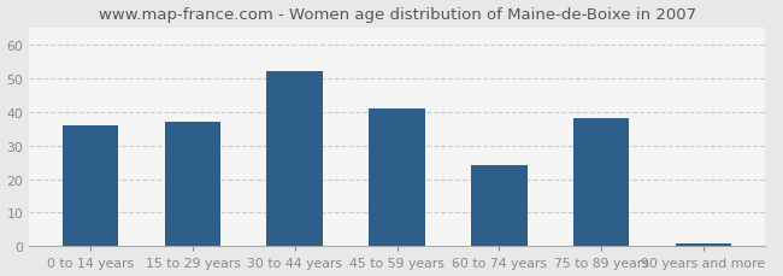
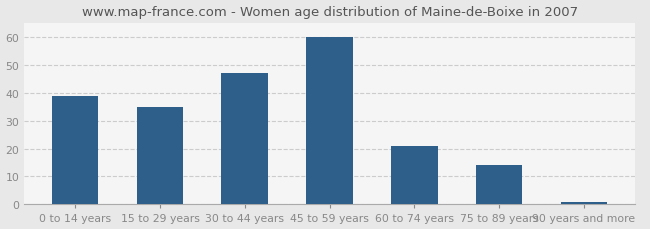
0 to 14 years: 36 -> 39
15 to 29 years: 37 -> 35
30 to 44 years: 52 -> 47
45 to 59 years: 41 -> 60
60 to 74 years: 24 -> 21
75 to 89 years: 38 -> 14
